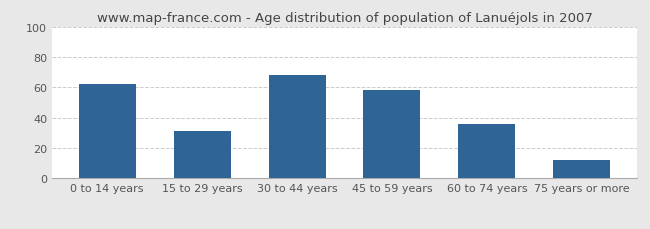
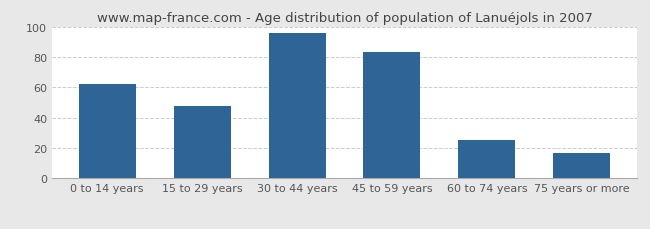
15 to 29 years: 31 -> 48
30 to 44 years: 68 -> 96
45 to 59 years: 58 -> 83
60 to 74 years: 36 -> 25
75 years or more: 12 -> 17
